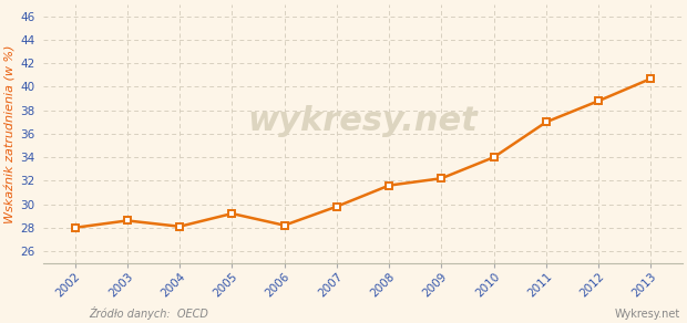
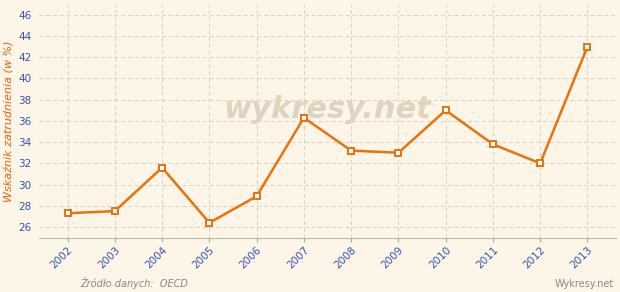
2002: 28.0 -> 27.3
2003: 28.6 -> 27.5
2004: 28.1 -> 31.6
2005: 29.2 -> 26.4
2006: 28.2 -> 28.9
2007: 29.8 -> 36.3
2008: 31.6 -> 33.2
2009: 32.2 -> 33.0
2010: 34.0 -> 37.0
2011: 37.0 -> 33.8
2012: 38.8 -> 32.0
2013: 40.7 -> 43.0
